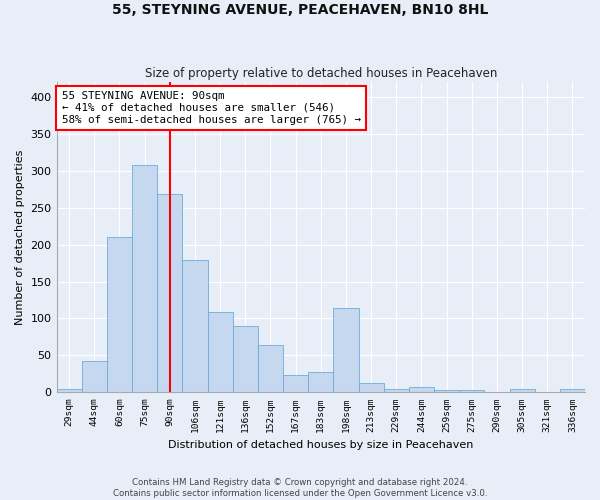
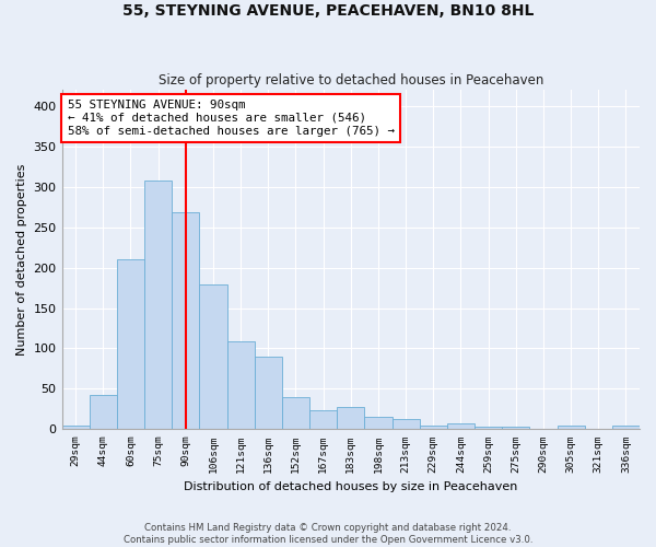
152sqm: 64 -> 40
198sqm: 114 -> 15
